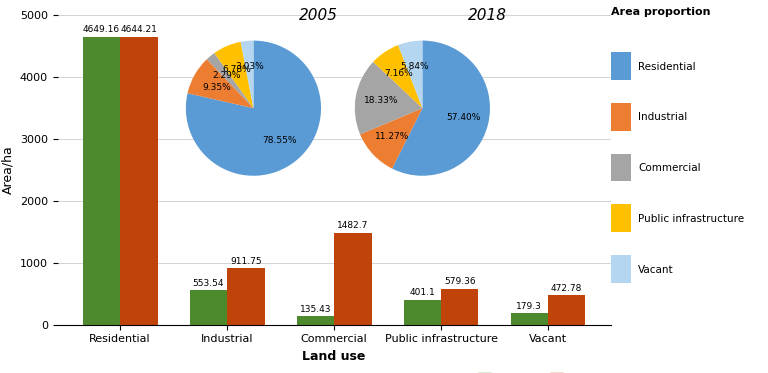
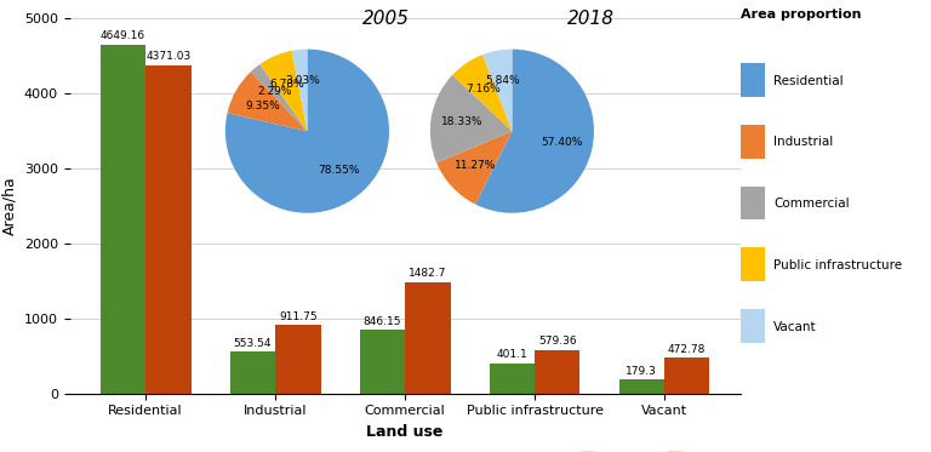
2018/Residential: 4644.21 -> 4371.03
2005/Commercial: 135.43 -> 846.15
